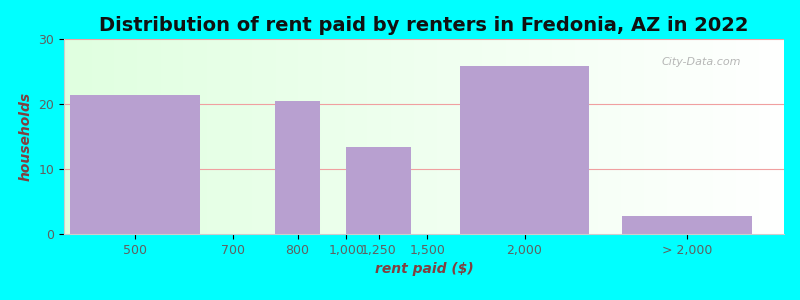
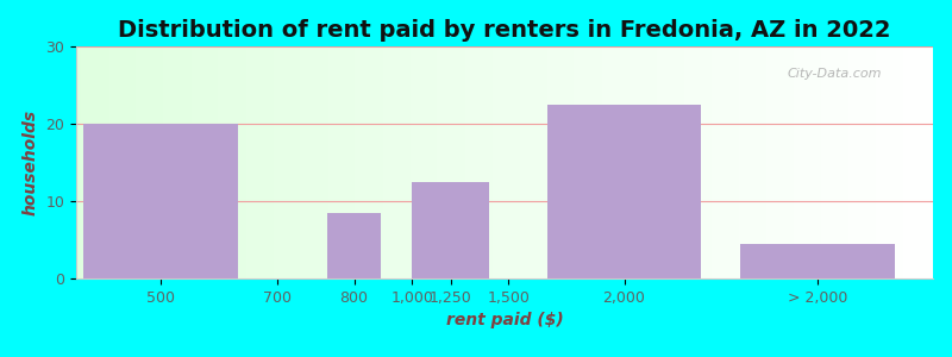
500: 21.4 -> 20.0
800: 20.4 -> 8.5
1,250: 13.4 -> 12.5
2,000: 25.8 -> 22.5
> 2,000: 2.8 -> 4.5
